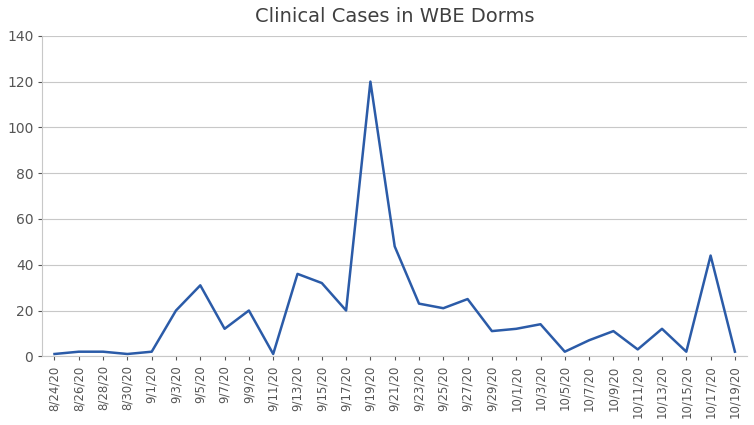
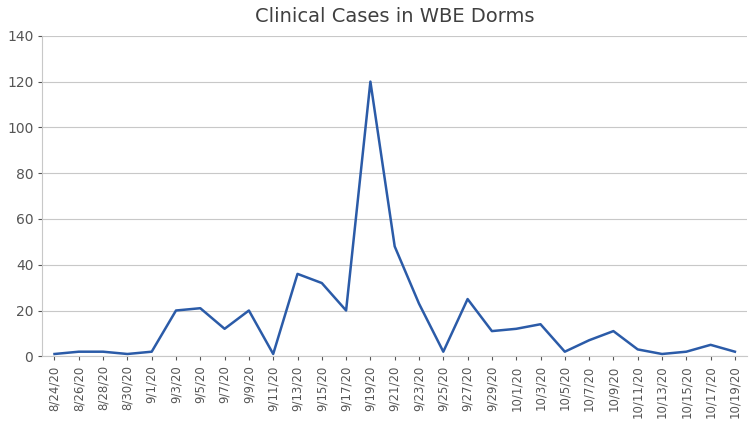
9/5/20: 31 -> 21
9/25/20: 21 -> 2
10/13/20: 12 -> 1
10/17/20: 44 -> 5
